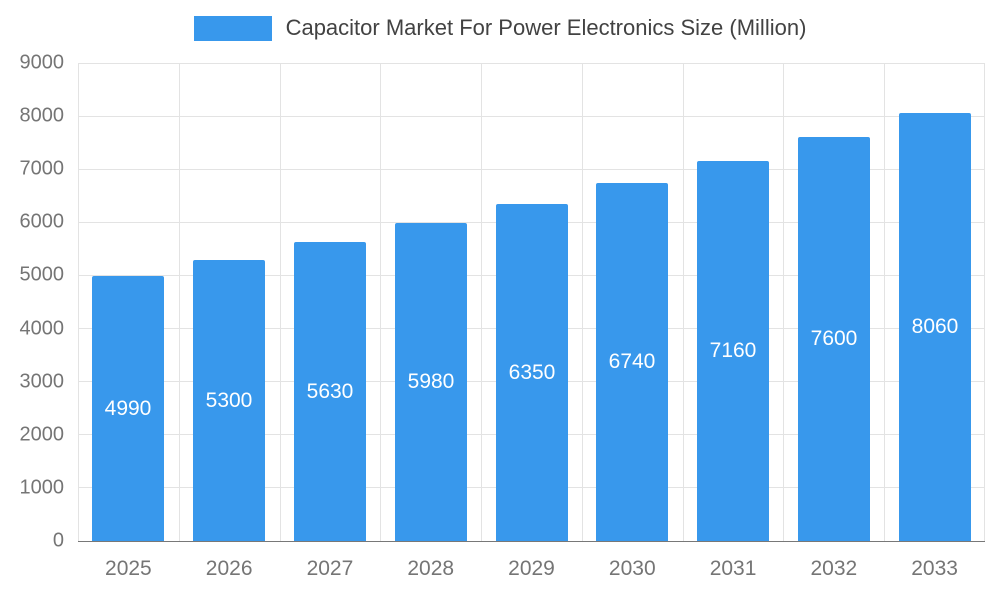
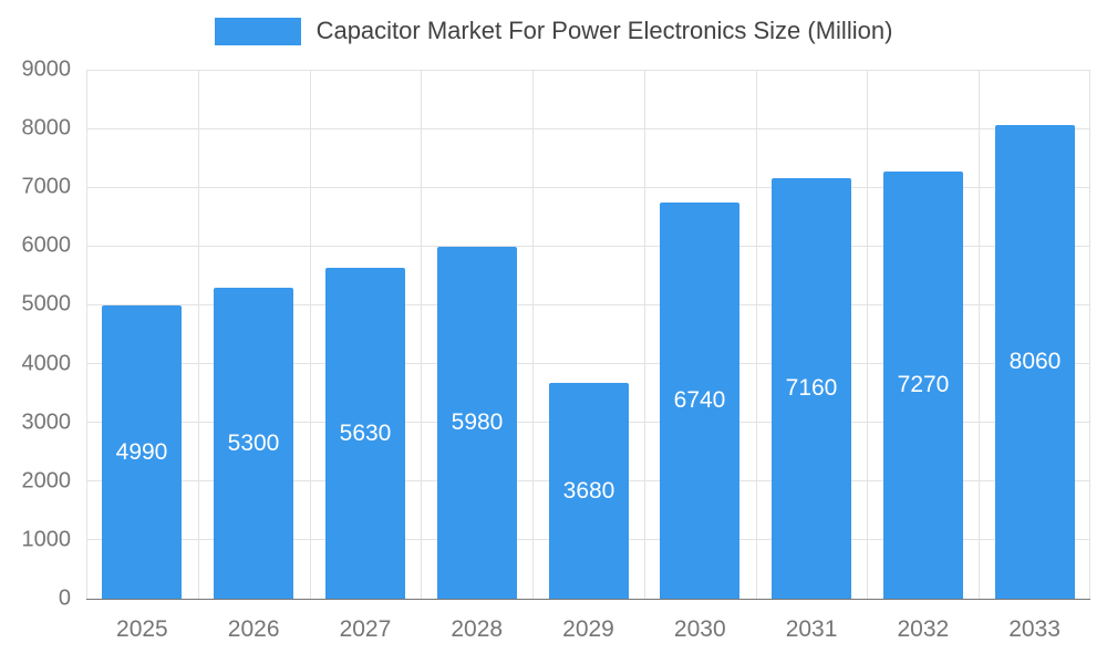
2029: 6350 -> 3680
2032: 7600 -> 7270
